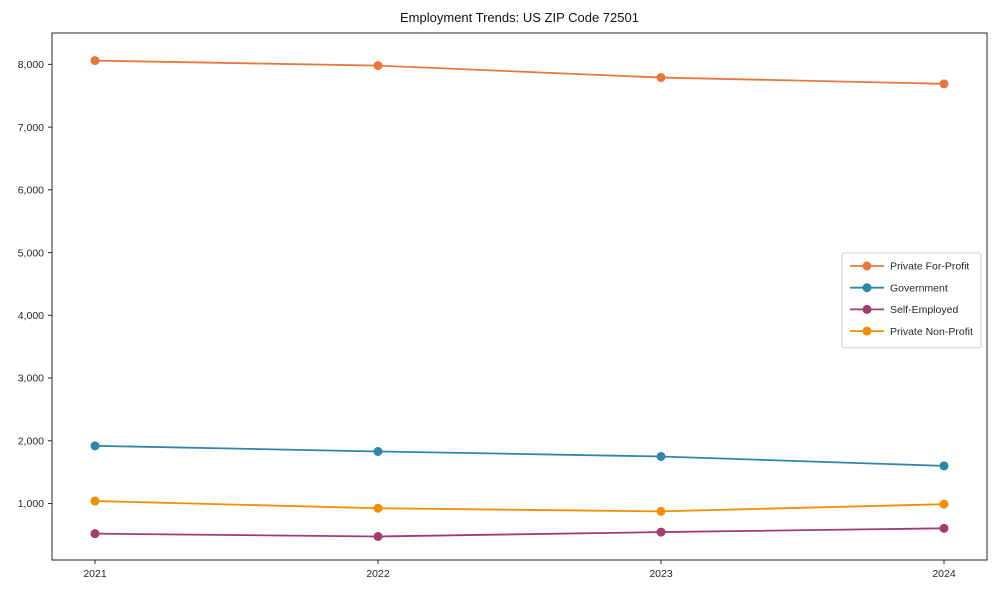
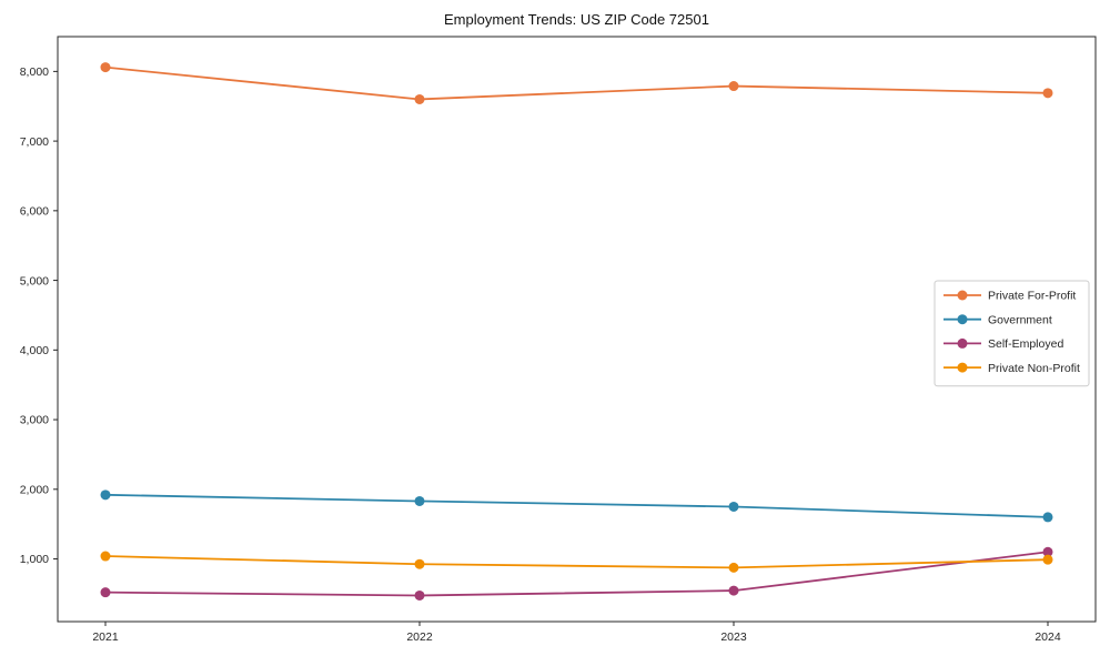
Private For-Profit/2022: 8000 -> 7600
Self-Employed/2024: 600 -> 1100
